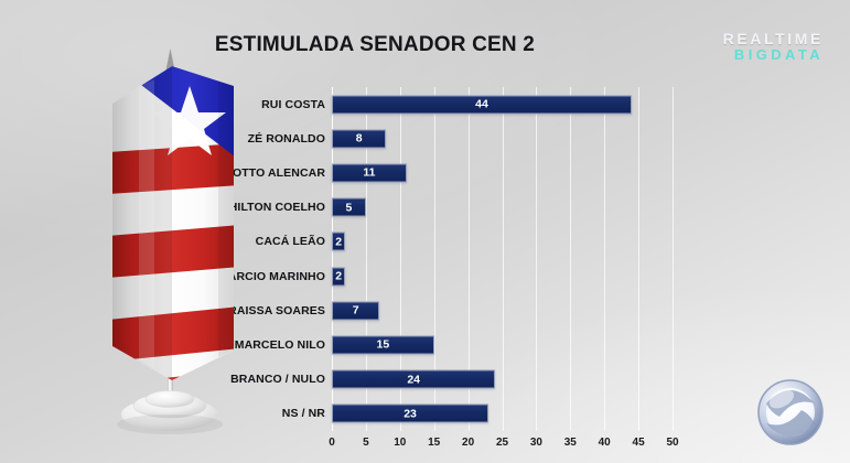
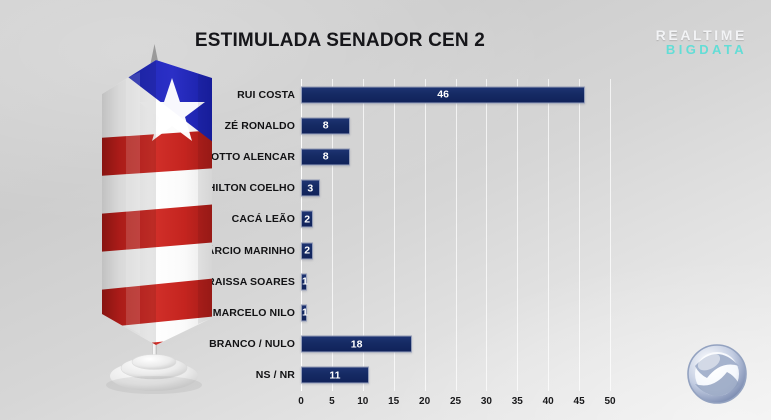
RUI COSTA: 44 -> 46
OTTO ALENCAR: 11 -> 8
HILTON COELHO: 5 -> 3
DRA RAISSA SOARES: 7 -> 1
MARCELO NILO: 15 -> 1
BRANCO / NULO: 24 -> 18
NS / NR: 23 -> 11
